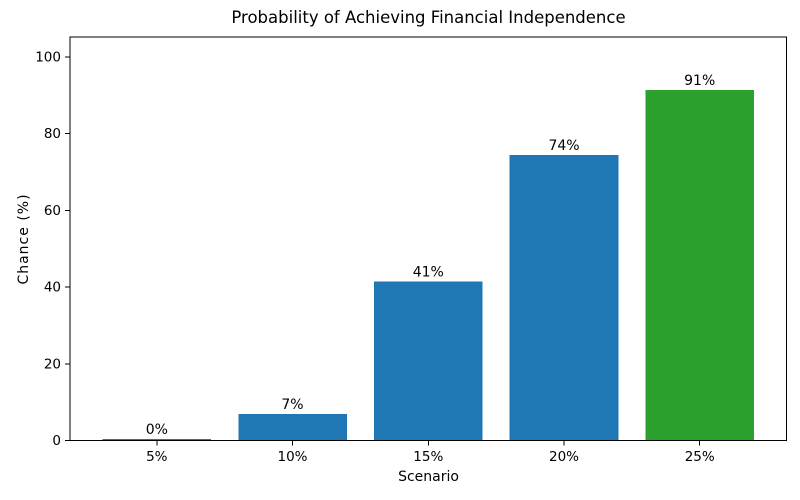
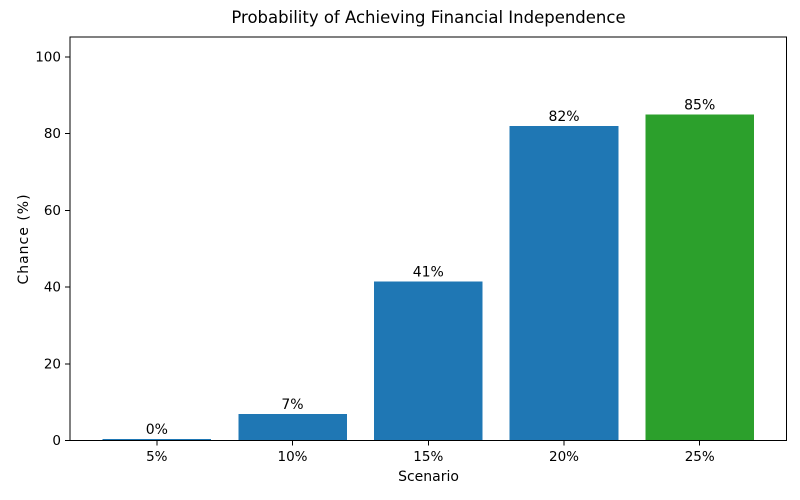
20%: 74% -> 82%
25%: 91% -> 85%
